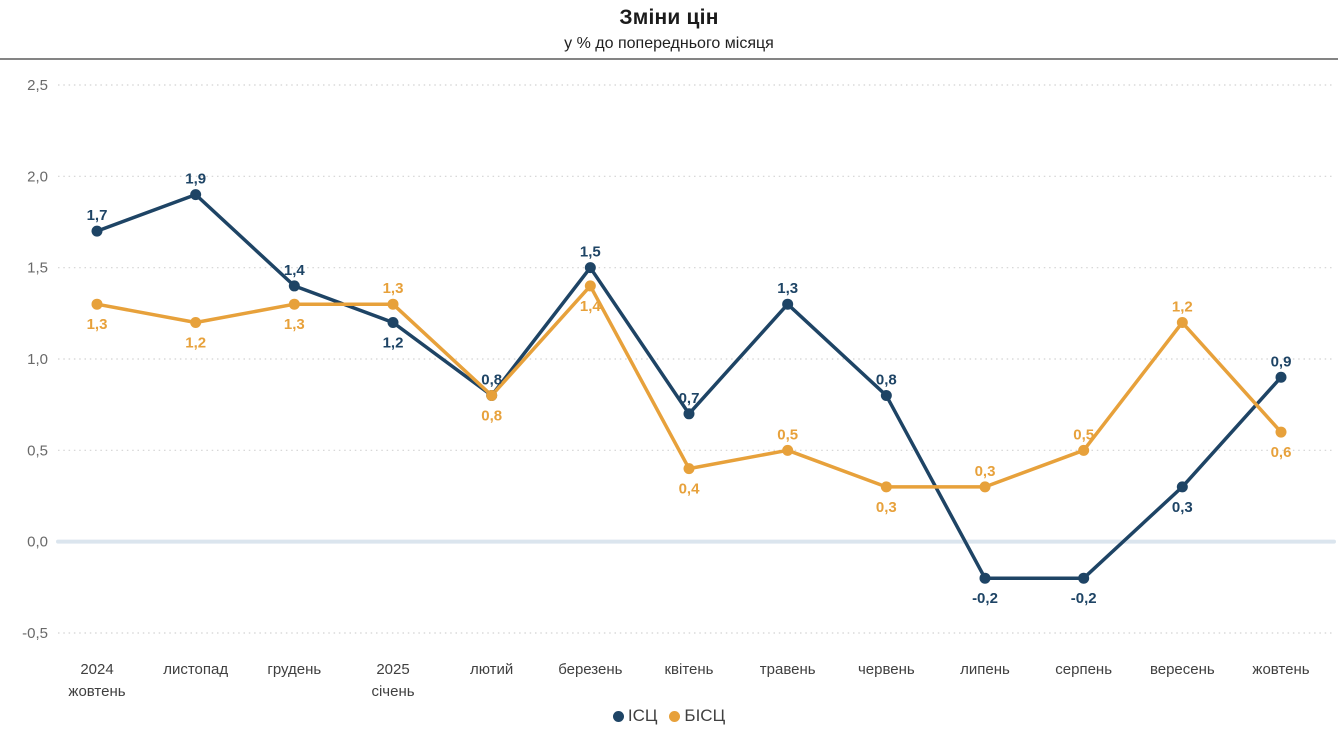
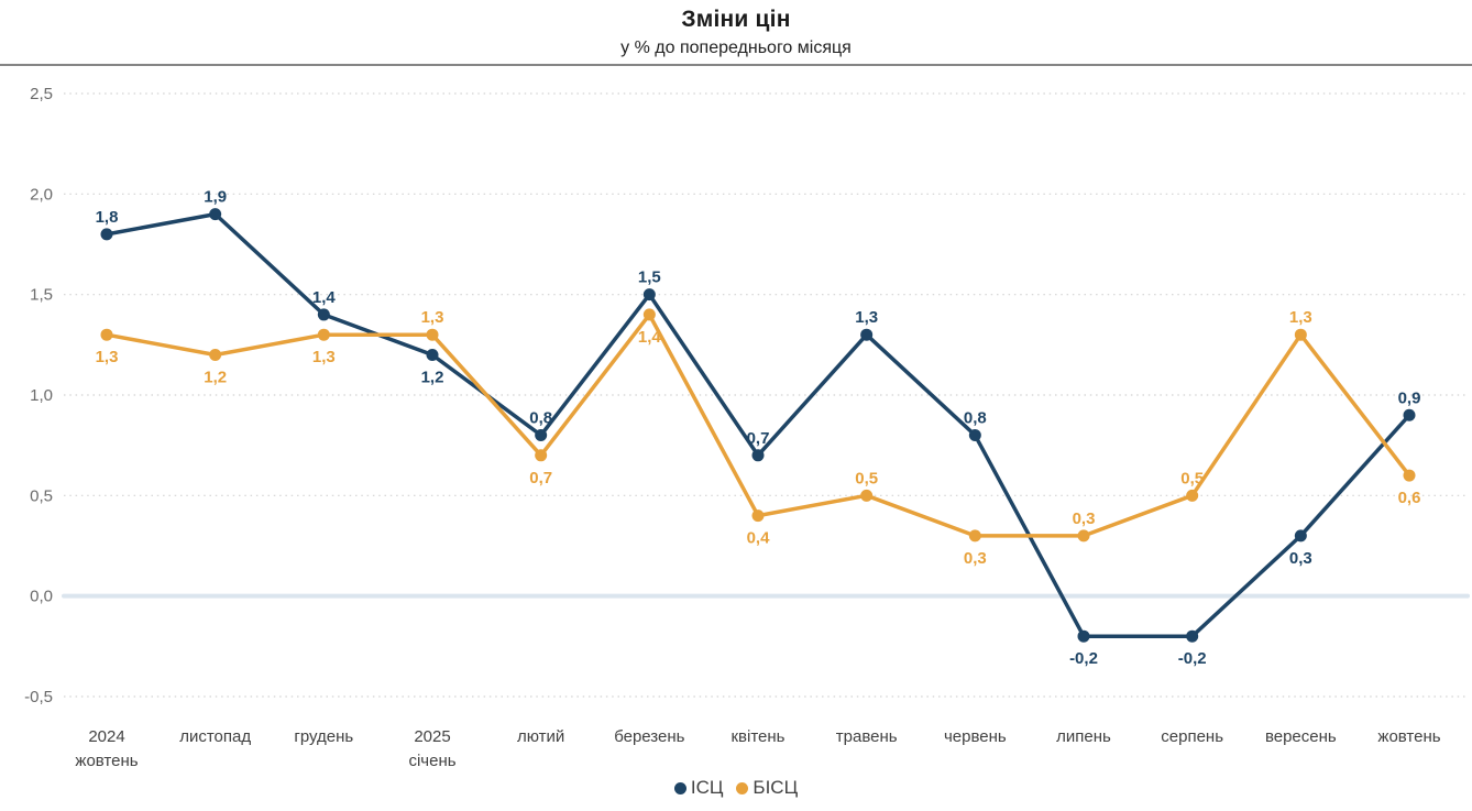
ІСЦ/2024 жовтень: 1,7 -> 1,8
БІСЦ/лютий: 0,8 -> 0,7
БІСЦ/вересень: 1,2 -> 1,3
